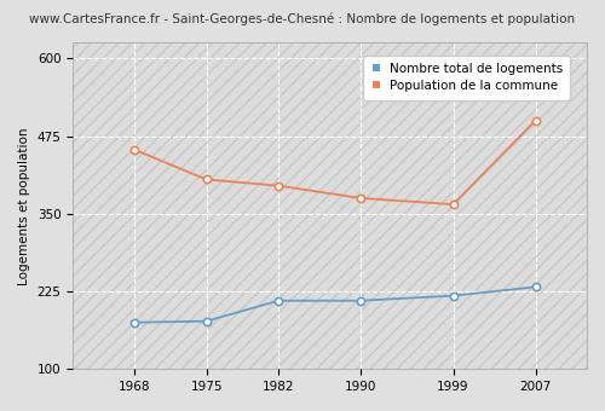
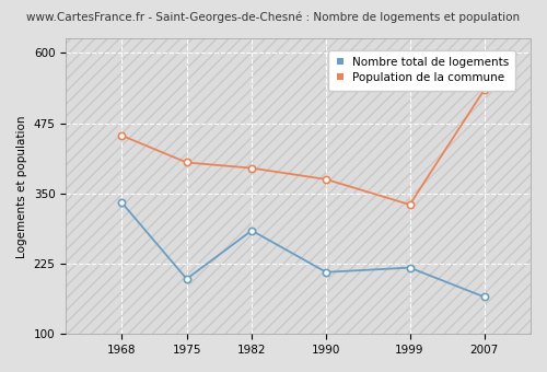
Nombre total de logements/1968: 175 -> 334
Nombre total de logements/1975: 177 -> 198
Nombre total de logements/1982: 210 -> 284
Population de la commune/1999: 365 -> 330
Nombre total de logements/2007: 232 -> 166
Population de la commune/2007: 500 -> 534
